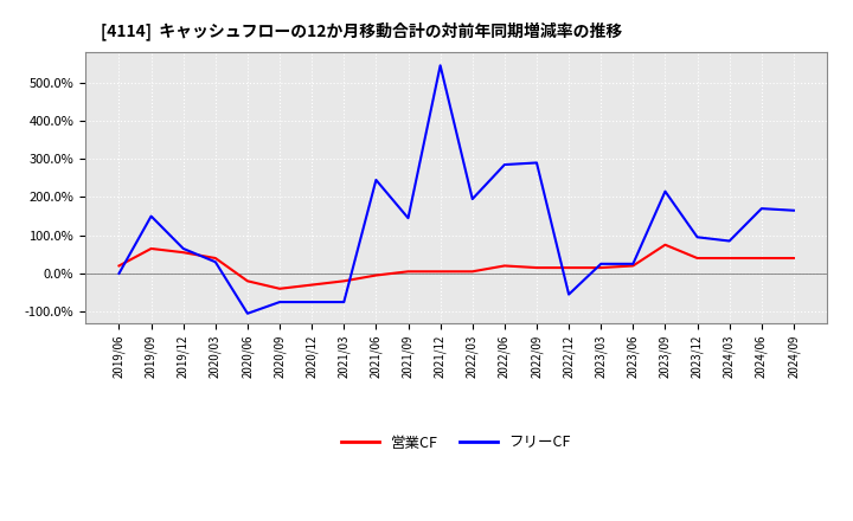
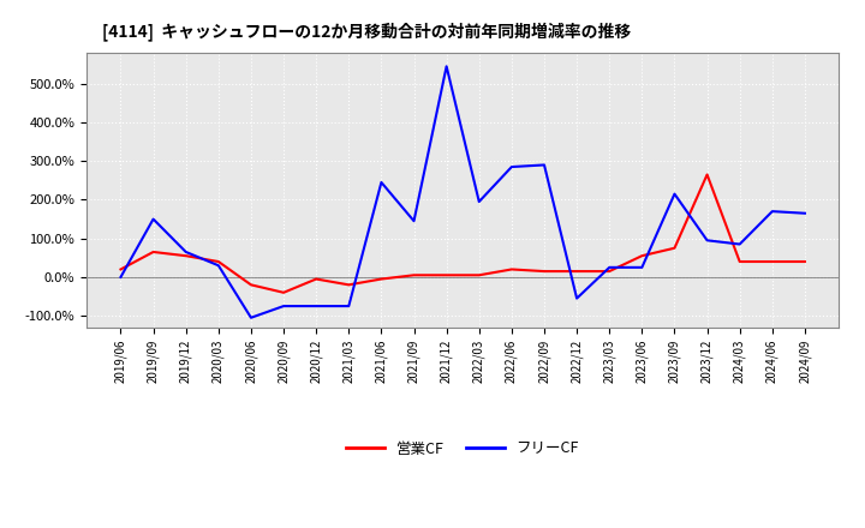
営業CF/2020/12: -30% -> -5%
営業CF/2023/06: 20% -> 55%
営業CF/2023/12: 40% -> 265%
